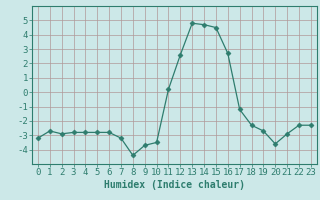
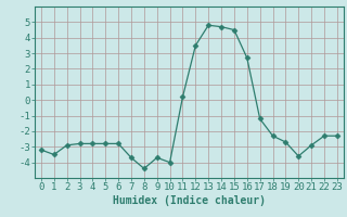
1: -2.7 -> -3.5
7: -3.2 -> -3.7
10: -3.5 -> -4.0
12: 2.6 -> 3.5
